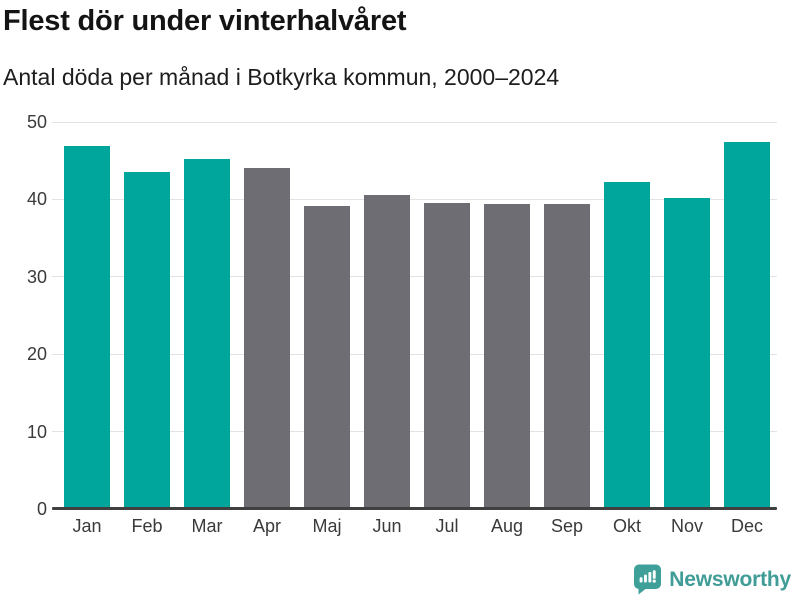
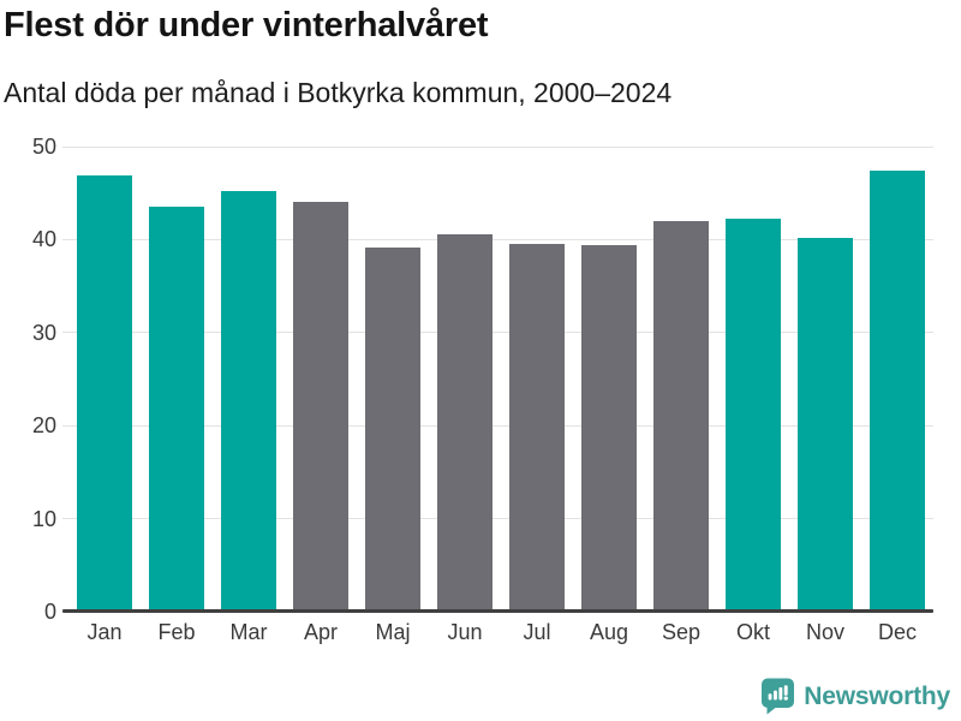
Sep: 39 -> 42
